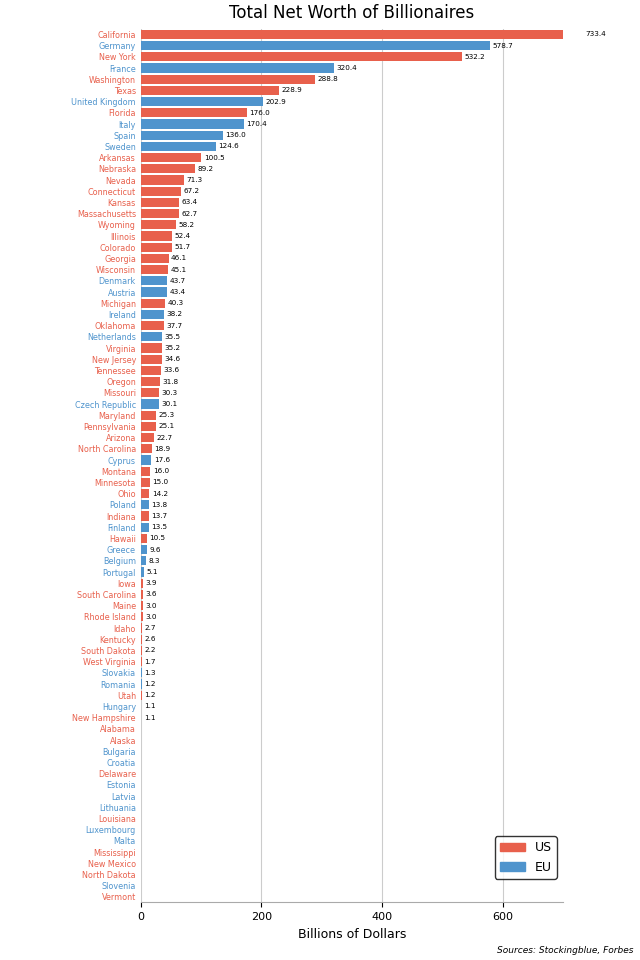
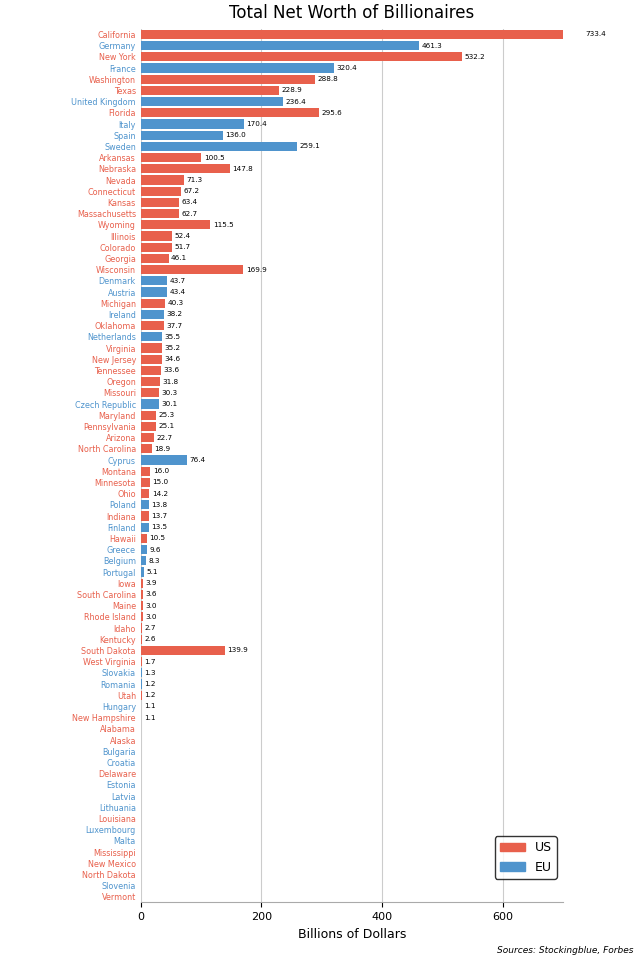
Germany: 578.7 -> 461.3
United Kingdom: 202.9 -> 236.4
Florida: 176.0 -> 295.6
Sweden: 124.6 -> 259.1
Nebraska: 89.2 -> 147.8
Wyoming: 58.2 -> 115.5
Wisconsin: 45.1 -> 169.9
Cyprus: 17.6 -> 76.4
South Dakota: 2.2 -> 139.9
